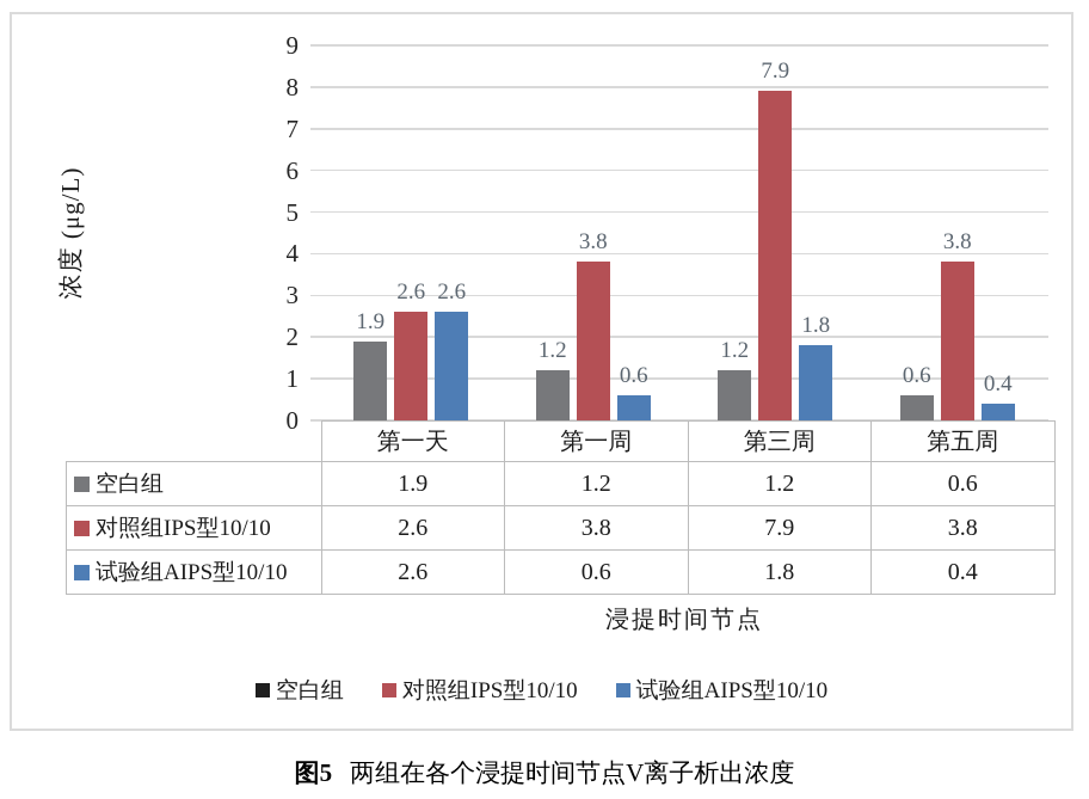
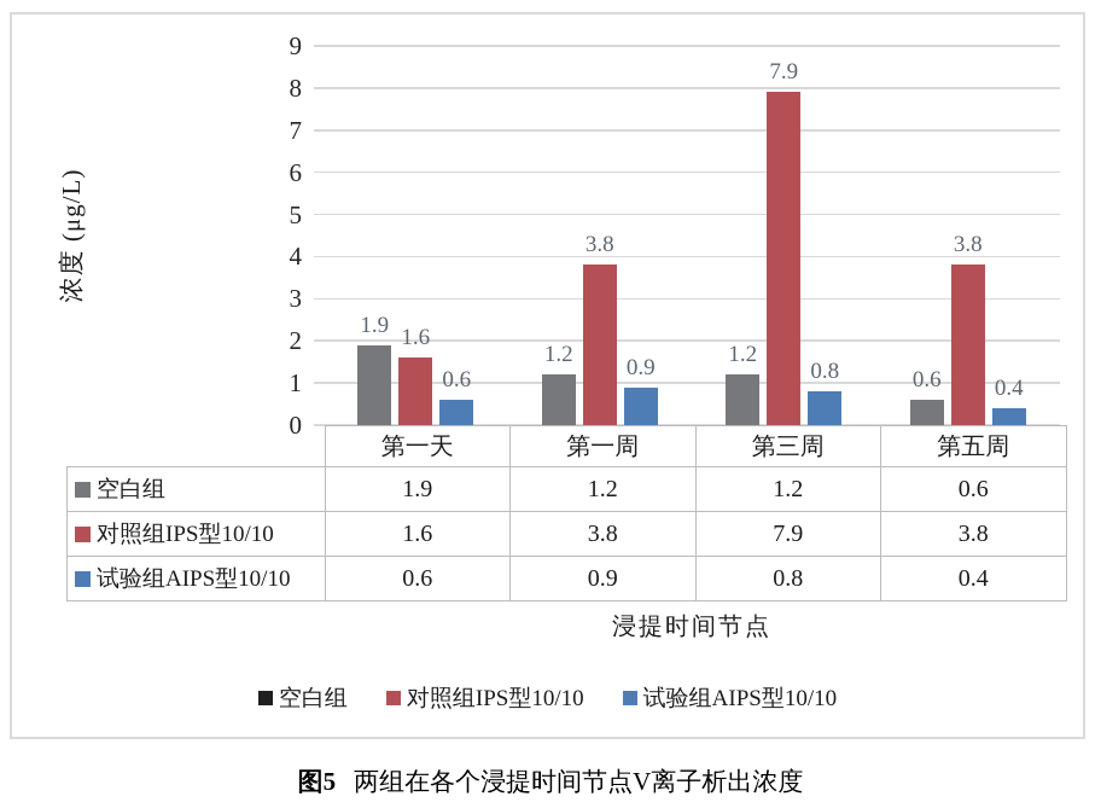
对照组IPS型10/10/第一天: 2.6 -> 1.6
试验组AIPS型10/10/第一天: 2.6 -> 0.6
试验组AIPS型10/10/第一周: 0.6 -> 0.9
试验组AIPS型10/10/第三周: 1.8 -> 0.8
